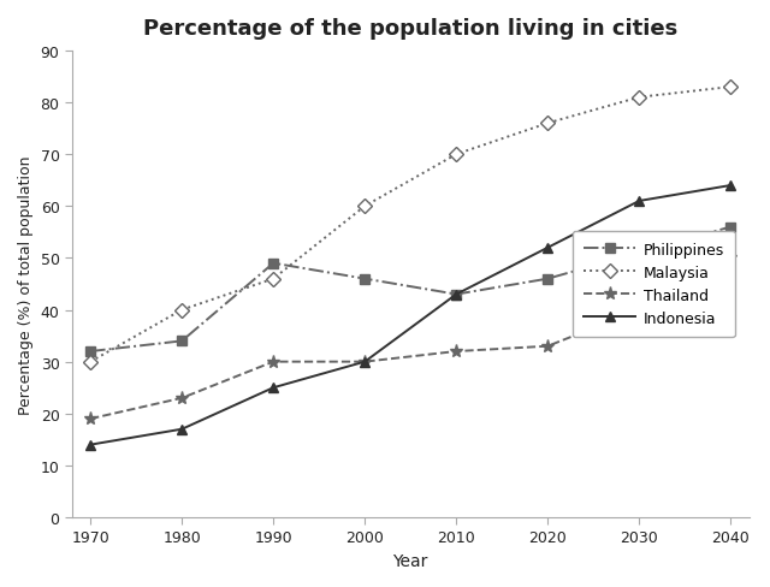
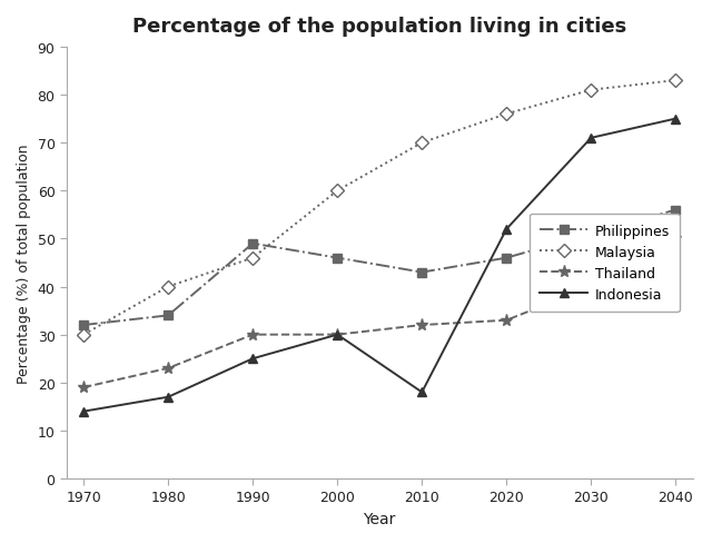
Indonesia/2010: 43 -> 18
Indonesia/2030: 61 -> 71
Indonesia/2040: 64 -> 75
